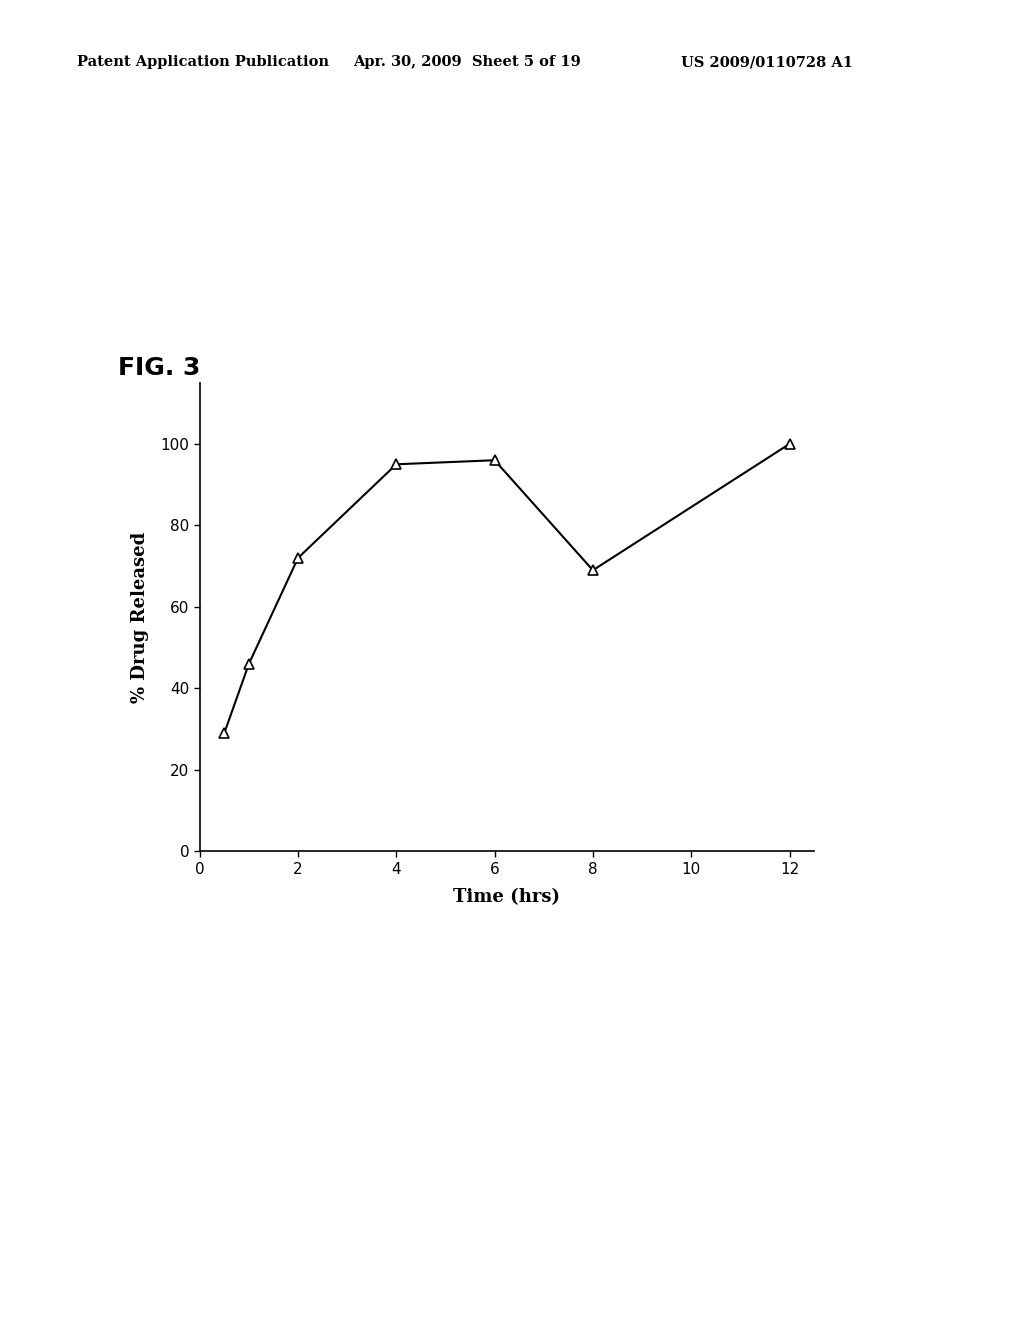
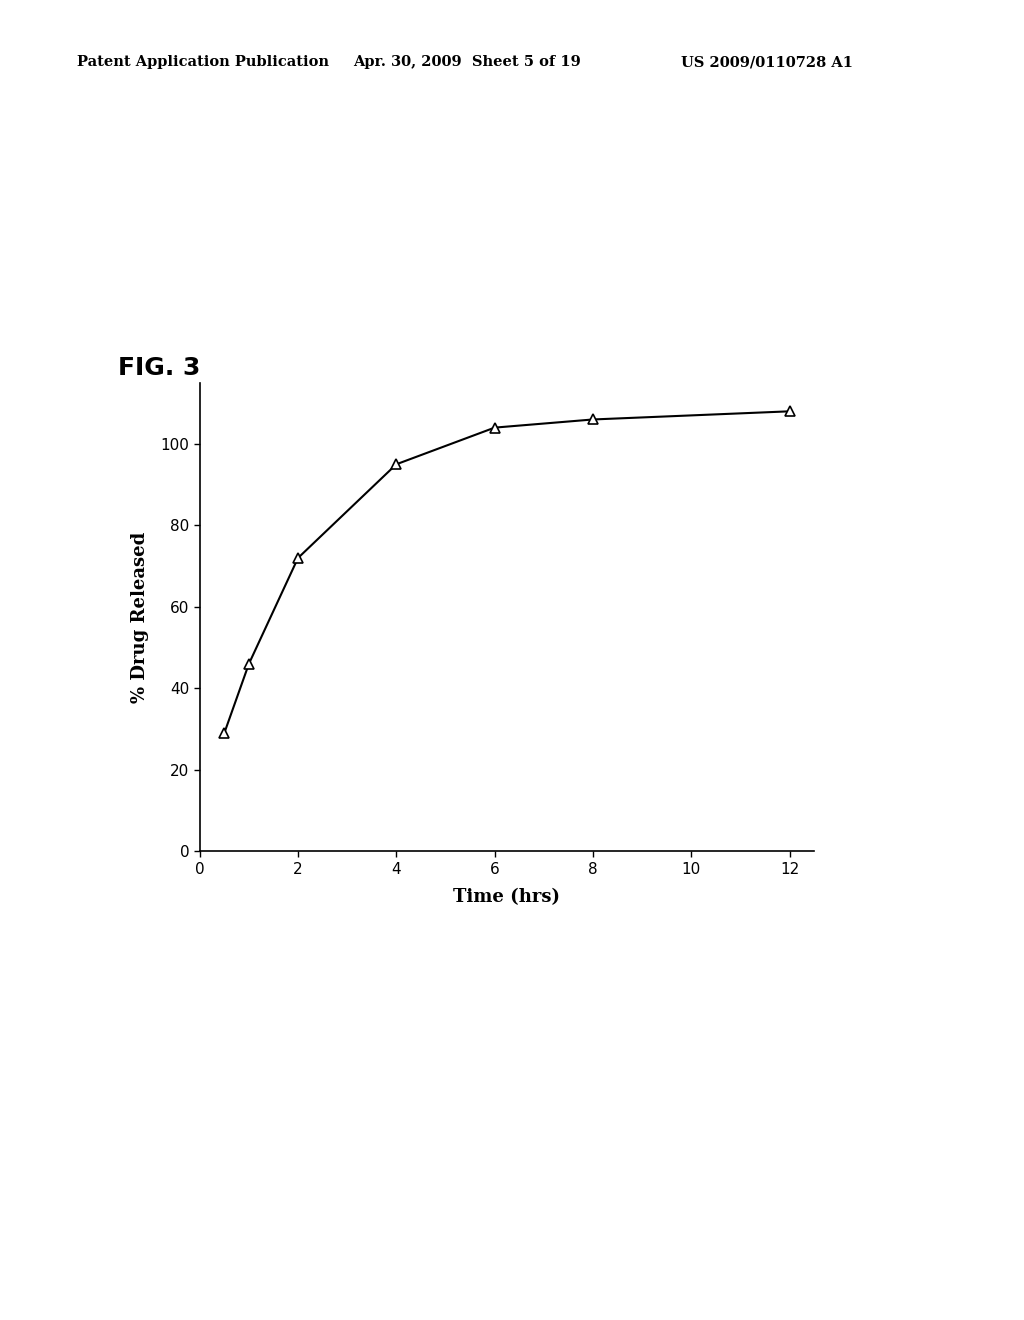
6: 96 -> 104
8: 69 -> 106
12: 100 -> 108
